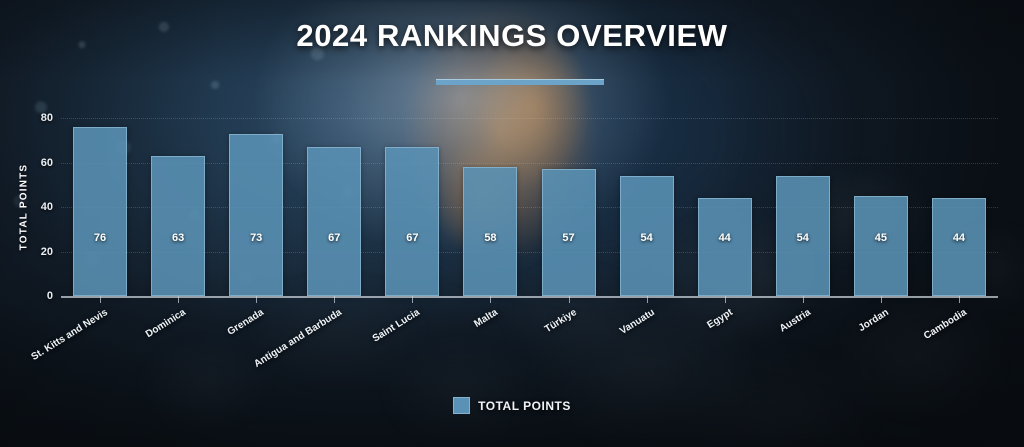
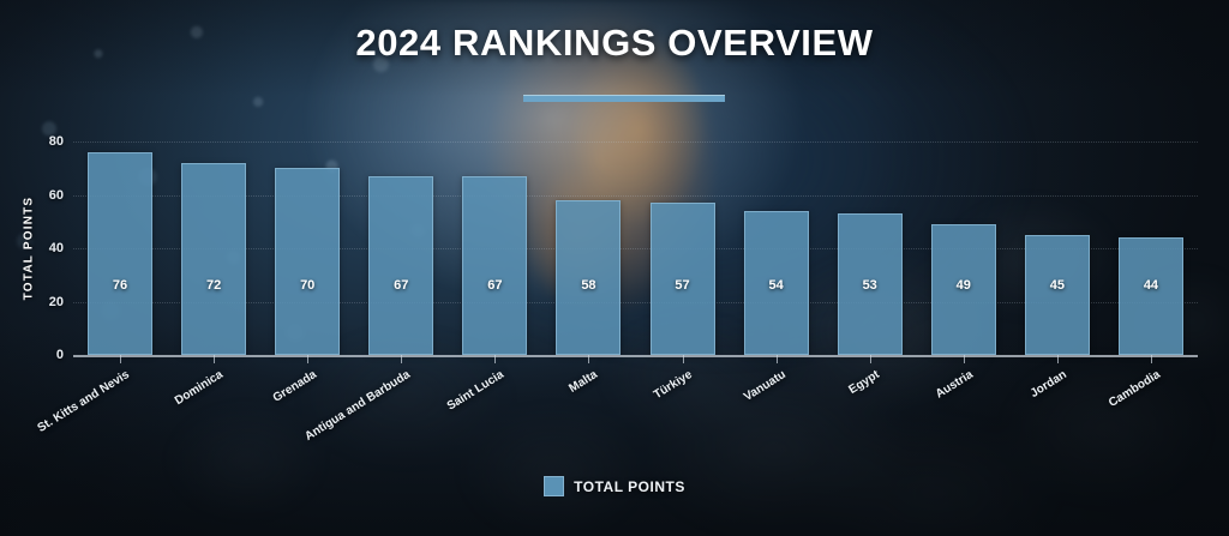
Dominica: 63 -> 72
Grenada: 73 -> 70
Egypt: 44 -> 53
Austria: 54 -> 49
